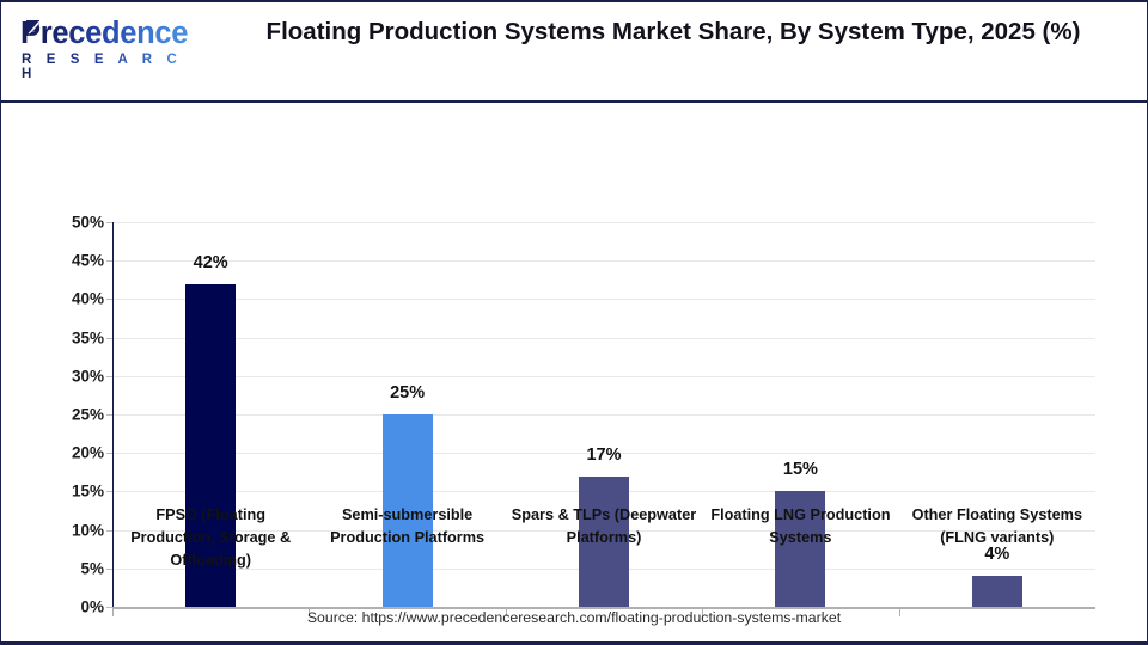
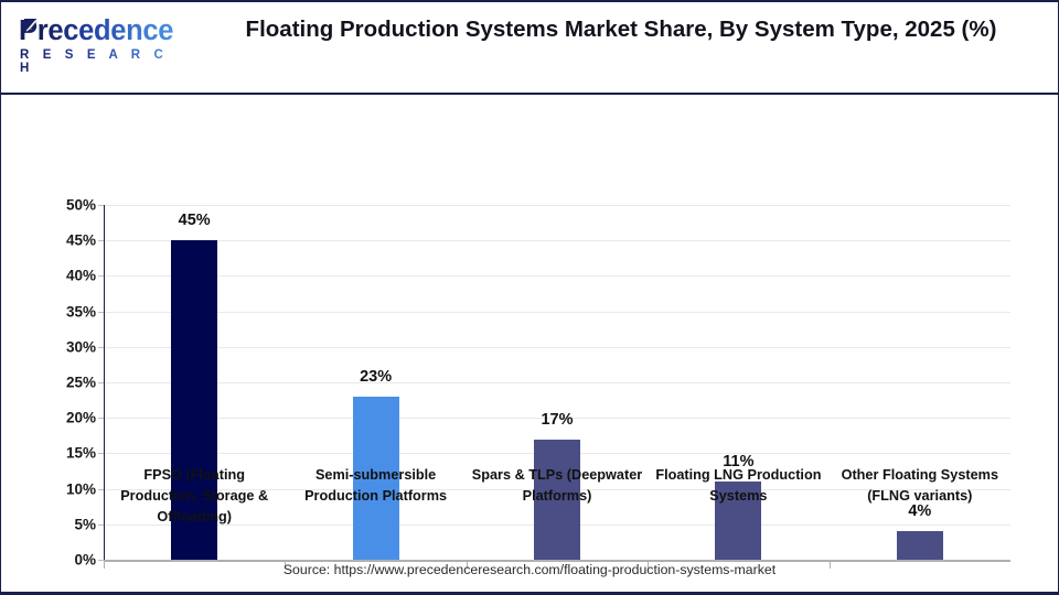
FPSO (Floating Production, Storage & Offloading): 42% -> 45%
Semi-submersible Production Platforms: 25% -> 23%
Floating LNG Production Systems: 15% -> 11%
